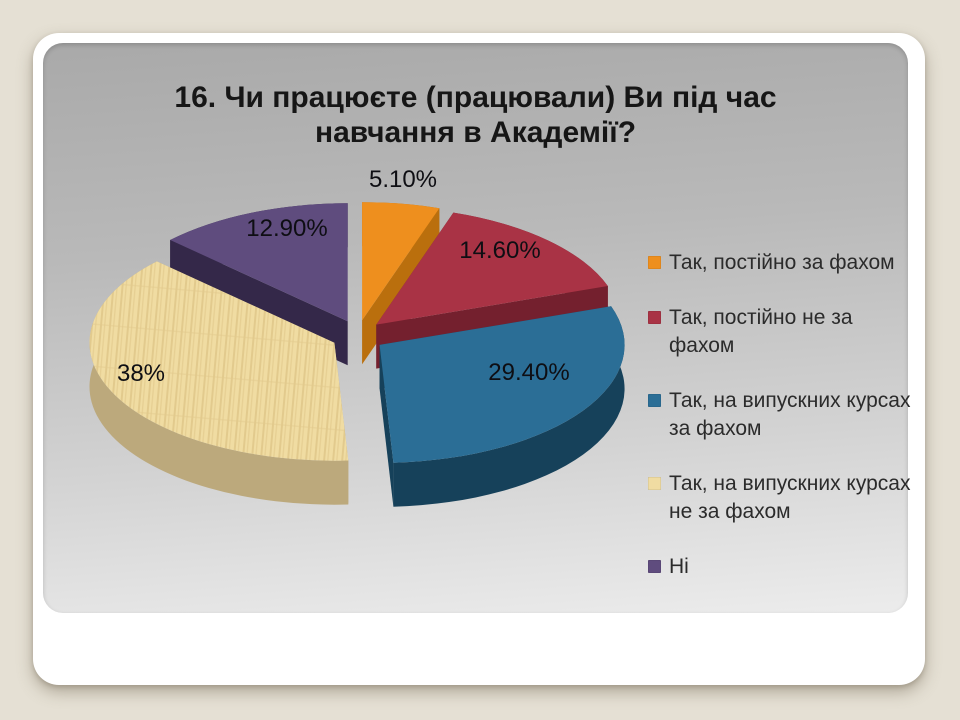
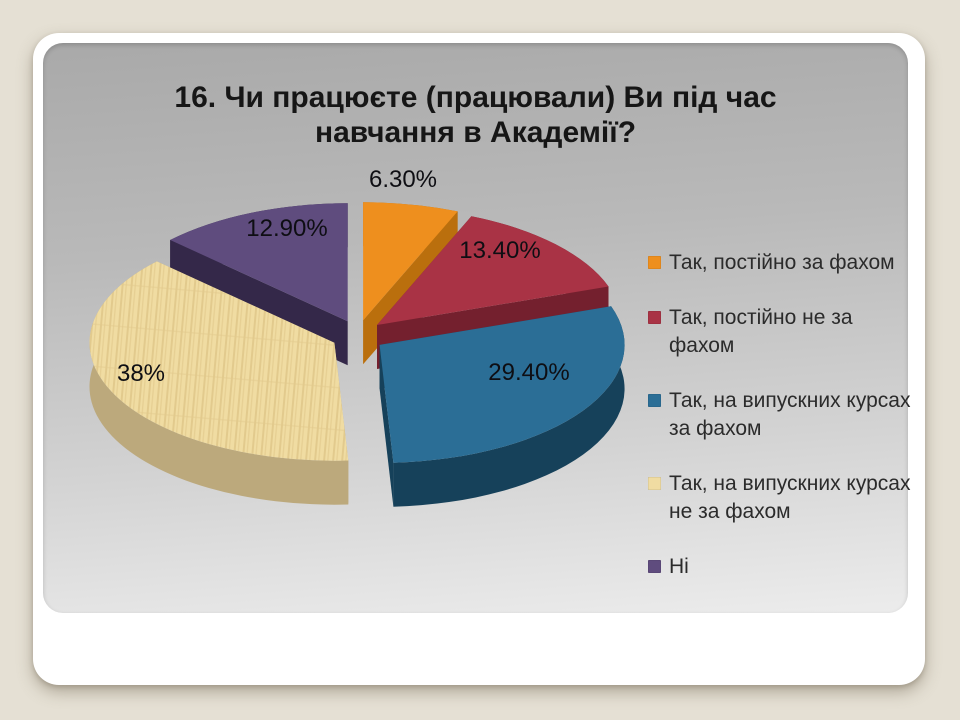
Так, постійно за фахом: 5.10% -> 6.30%
Так, постійно не за фахом: 14.60% -> 13.40%
